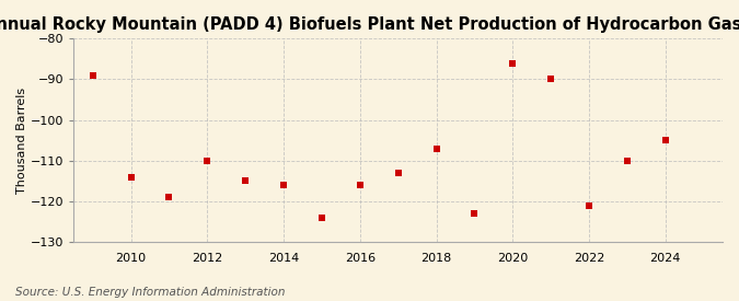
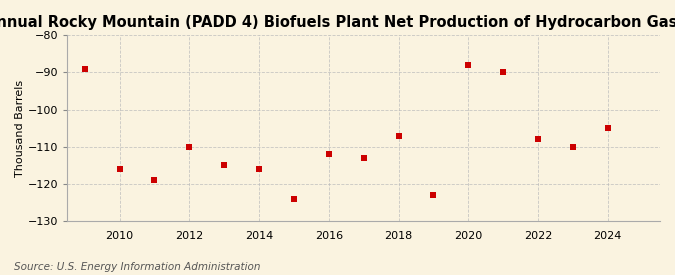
2010: -114 -> -116
2016: -116 -> -112
2020: -86 -> -88
2022: -121 -> -108
